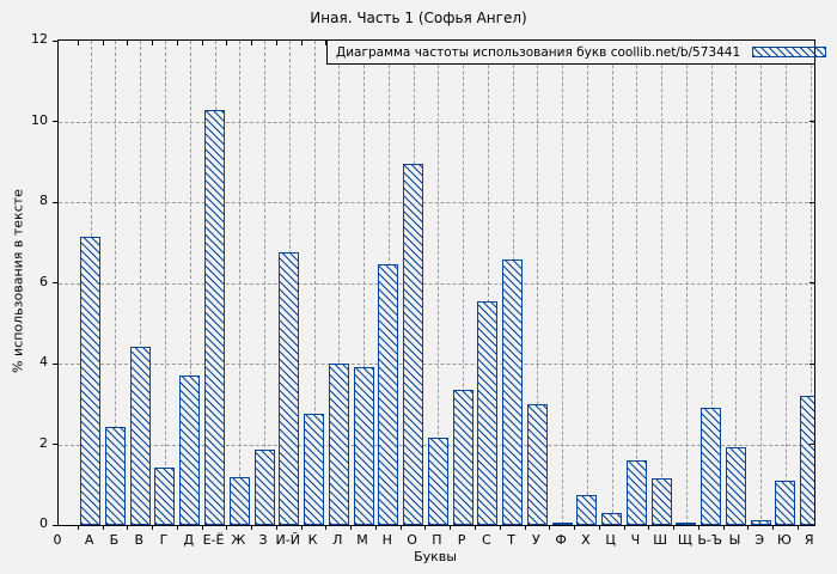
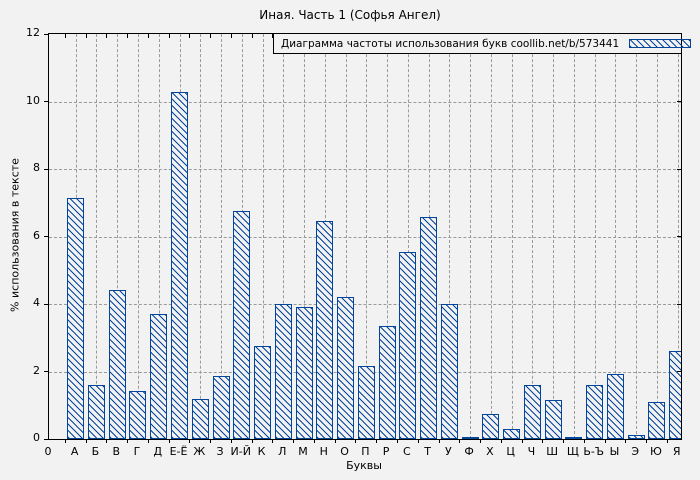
Б: 2.4 -> 1.6
О: 8.9 -> 4.2
У: 3.0 -> 4.0
Ь-Ъ: 2.9 -> 1.6
Я: 3.2 -> 2.6
